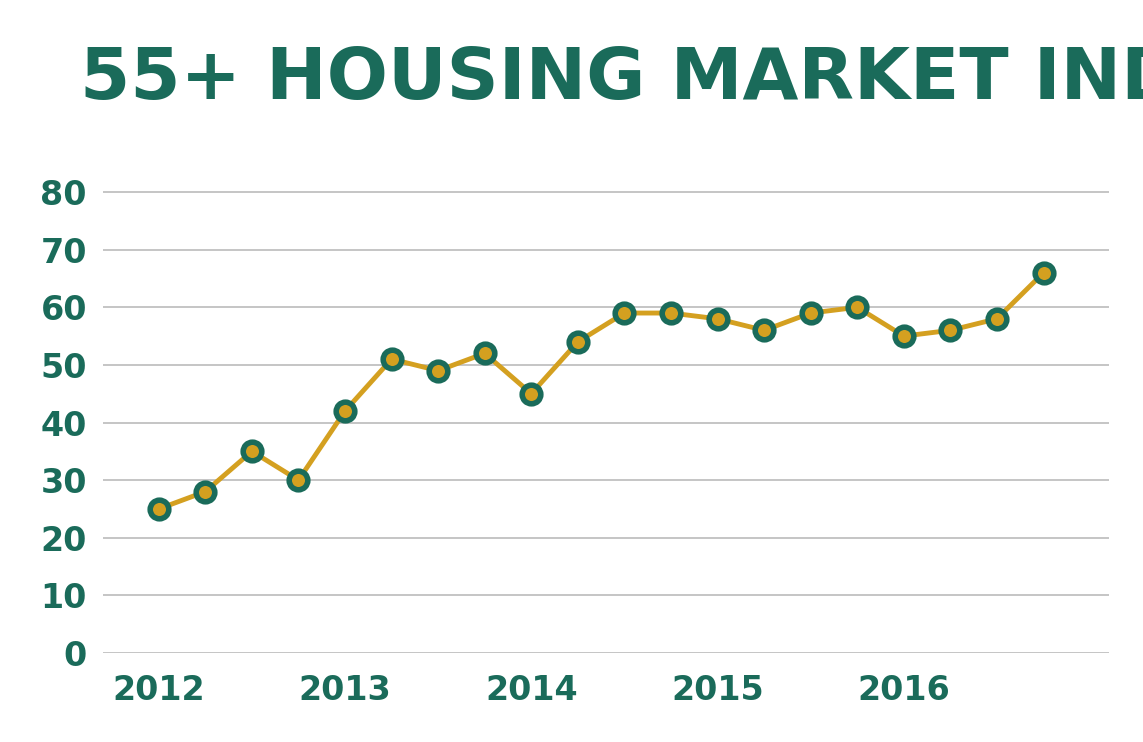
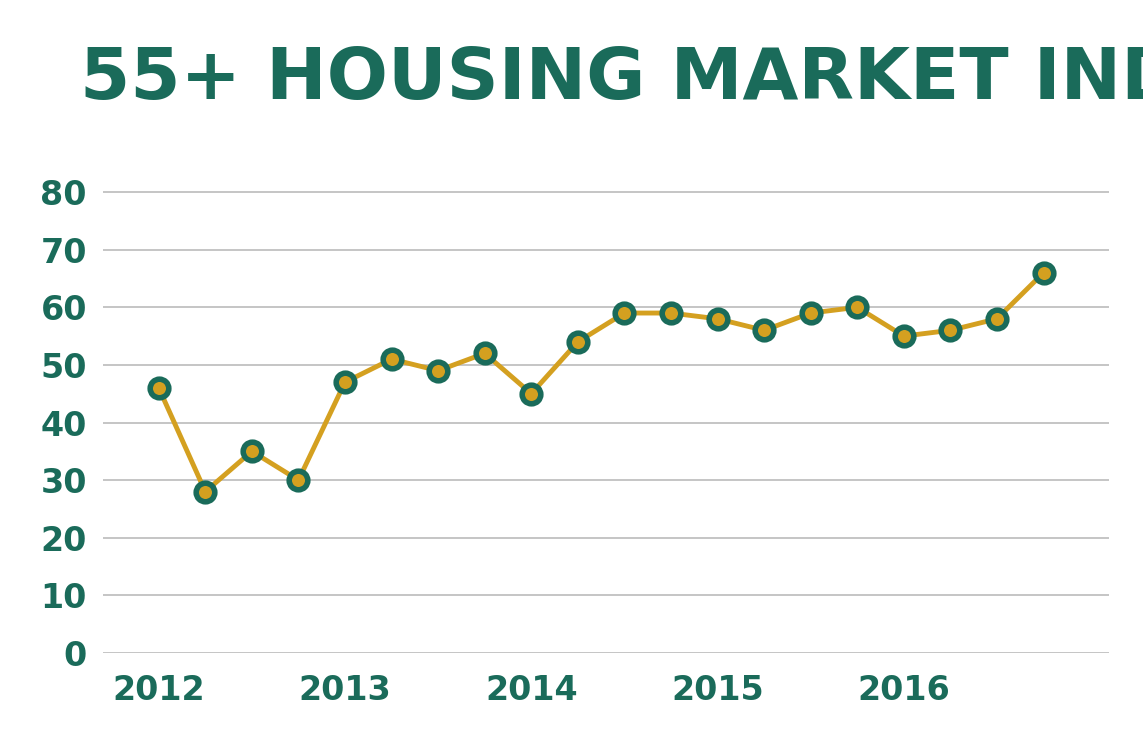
2012: 25 -> 46
2013: 42 -> 47
